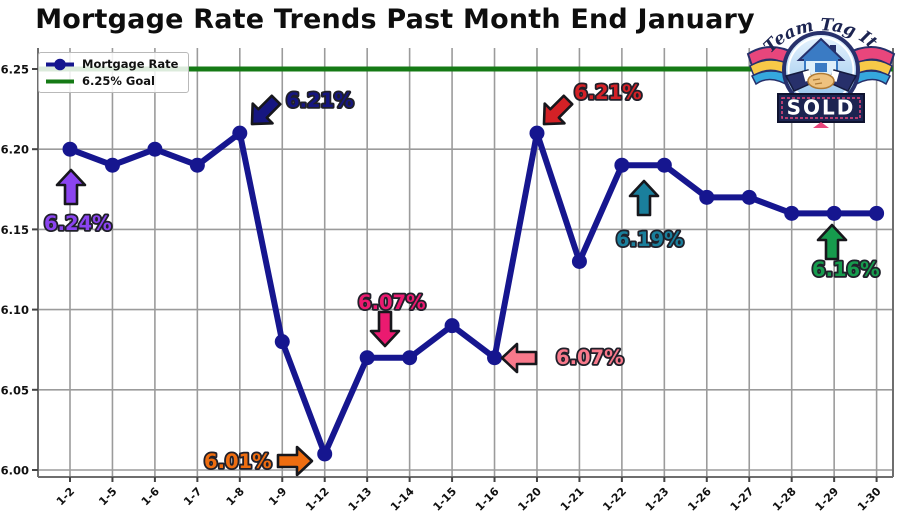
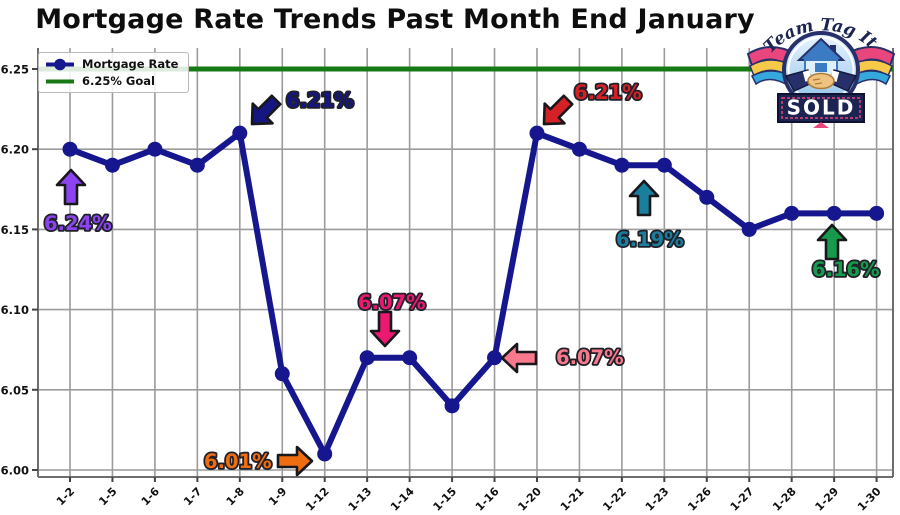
1-9: 6.08 -> 6.06
1-15: 6.09 -> 6.04
1-21: 6.13 -> 6.20
1-27: 6.17 -> 6.15
